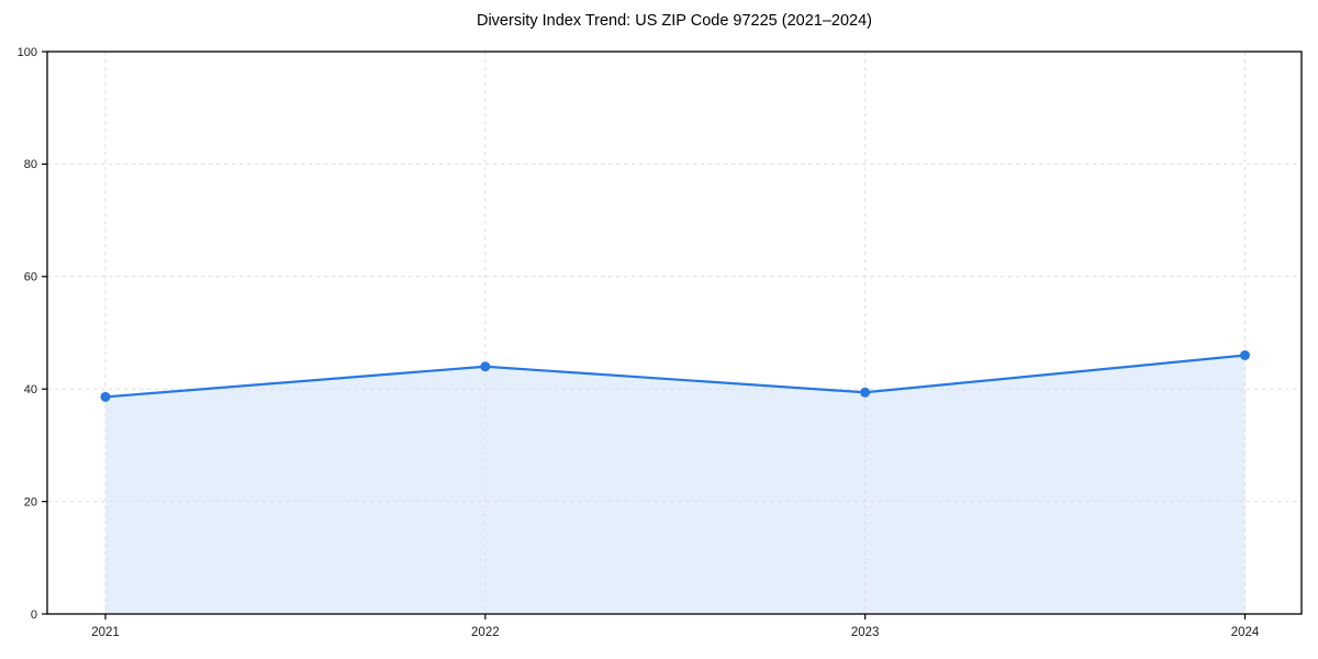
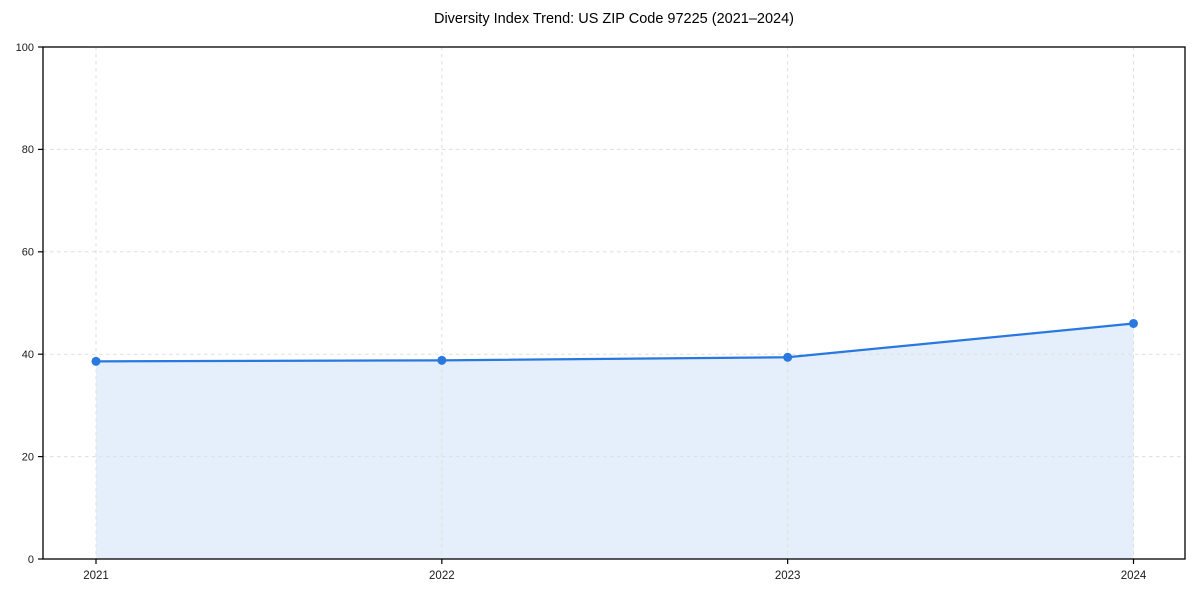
2022: 44 -> 39
